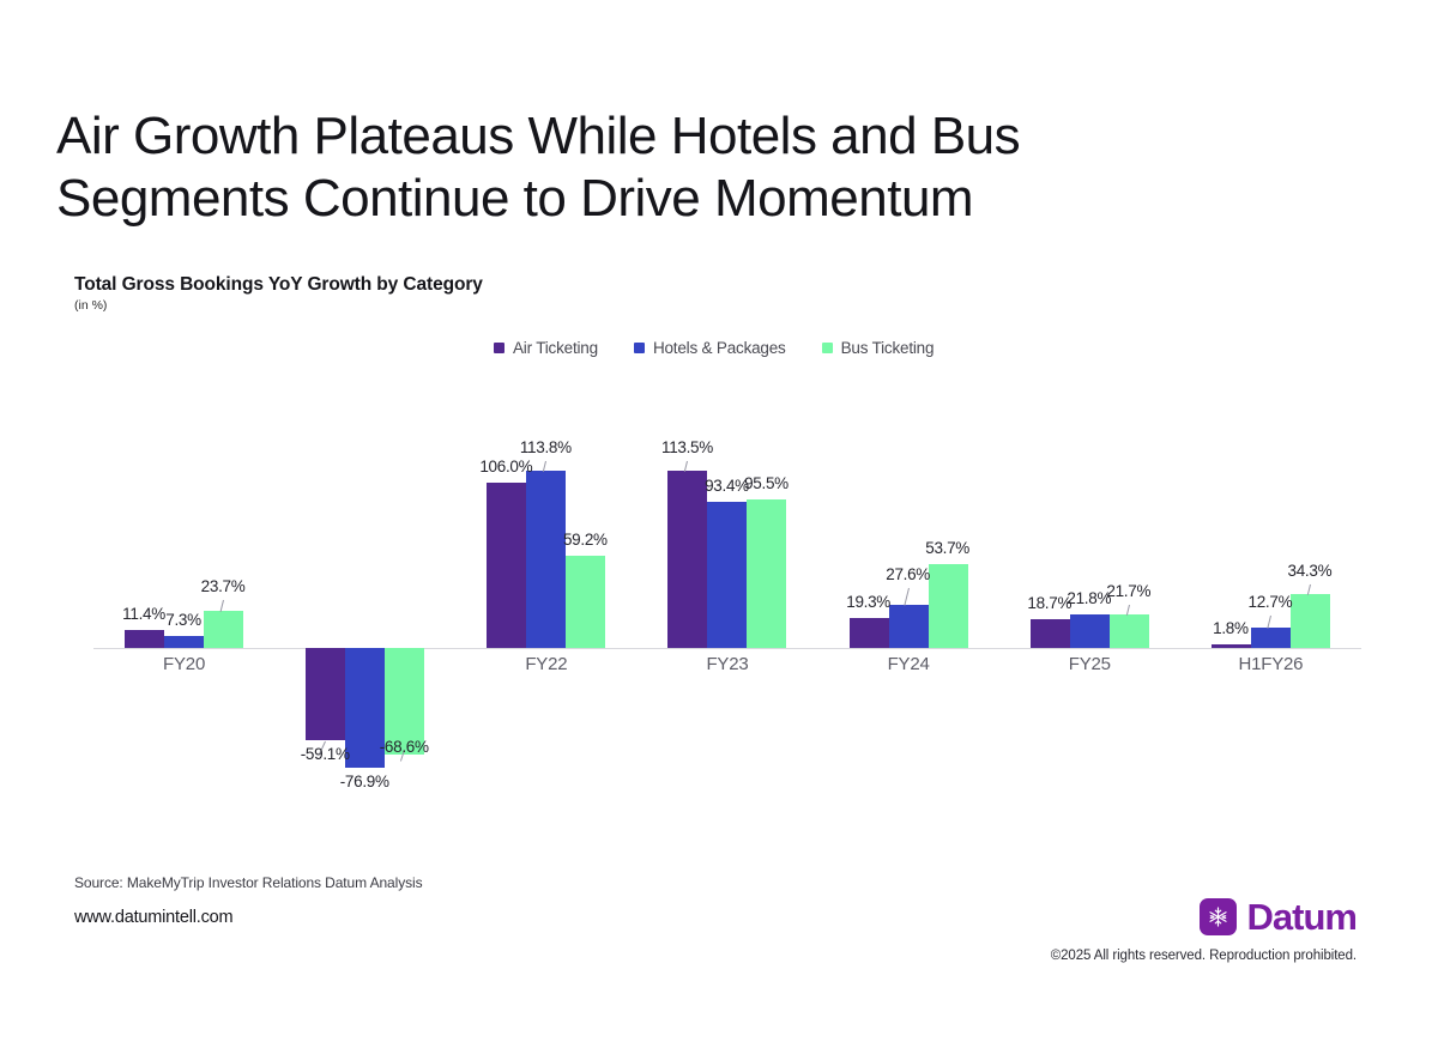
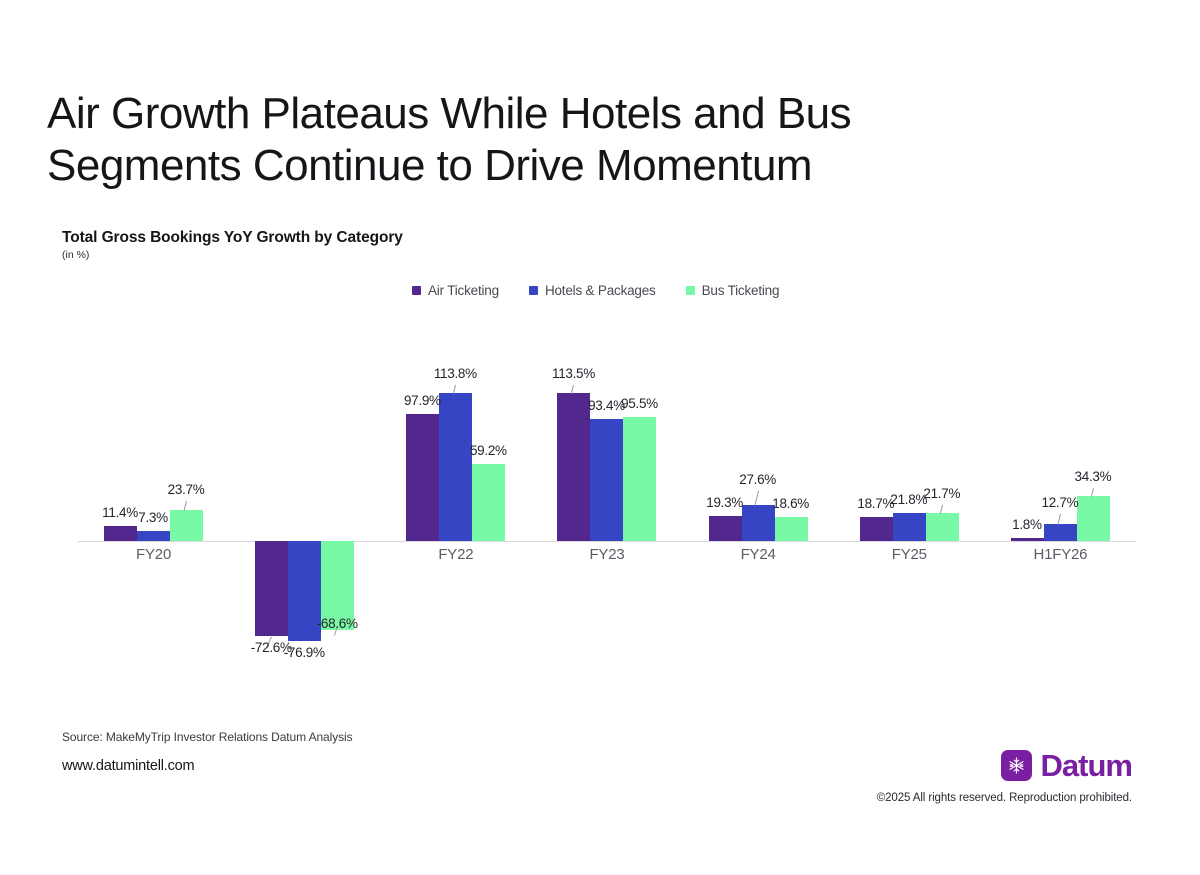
Air Ticketing/FY21: -59.1% -> -72.6%
Air Ticketing/FY22: 106.0% -> 97.9%
Bus Ticketing/FY24: 53.7% -> 18.6%
